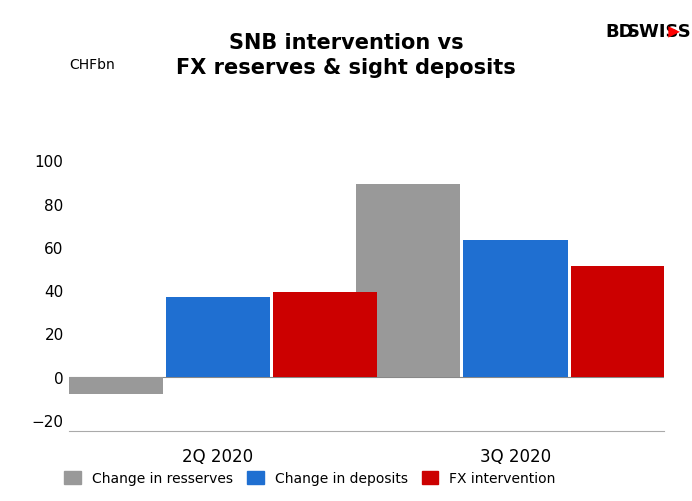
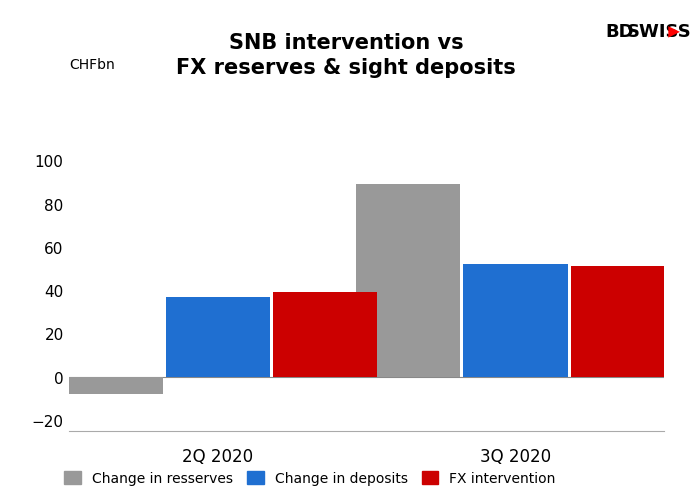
Change in deposits/3Q 2020: 63 -> 52
